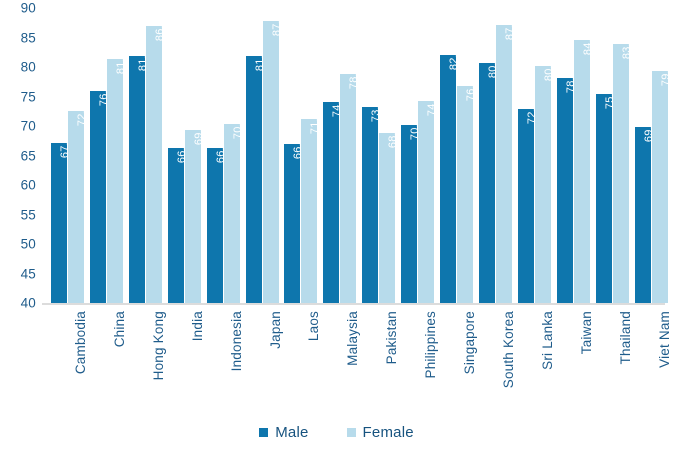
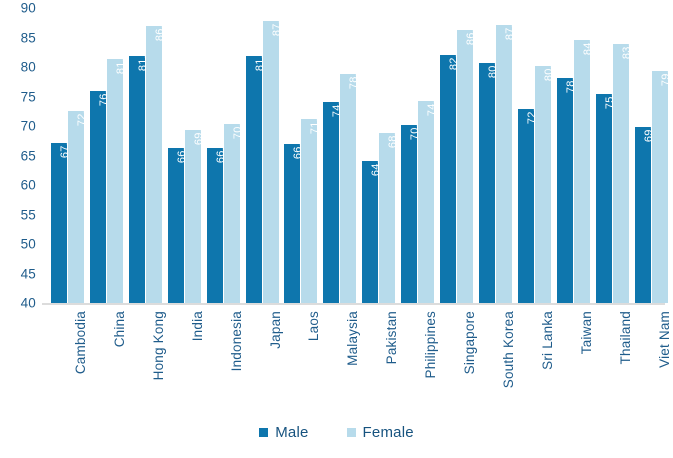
Male/Pakistan: 73.2 -> 64.1
Female/Singapore: 76.7 -> 86.3
